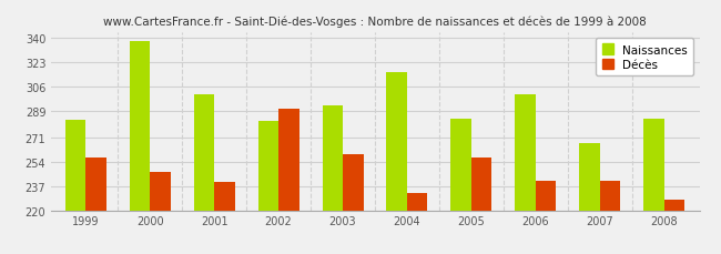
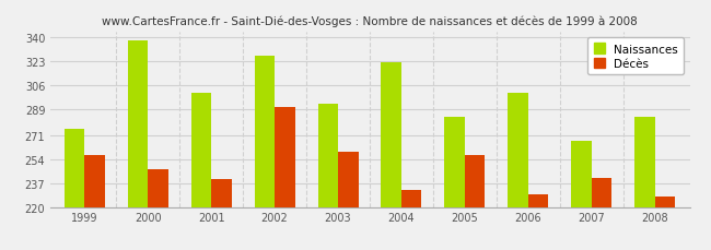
Naissances/1999: 283 -> 275
Naissances/2002: 282 -> 327
Naissances/2004: 316 -> 322
Décès/2006: 241 -> 229
